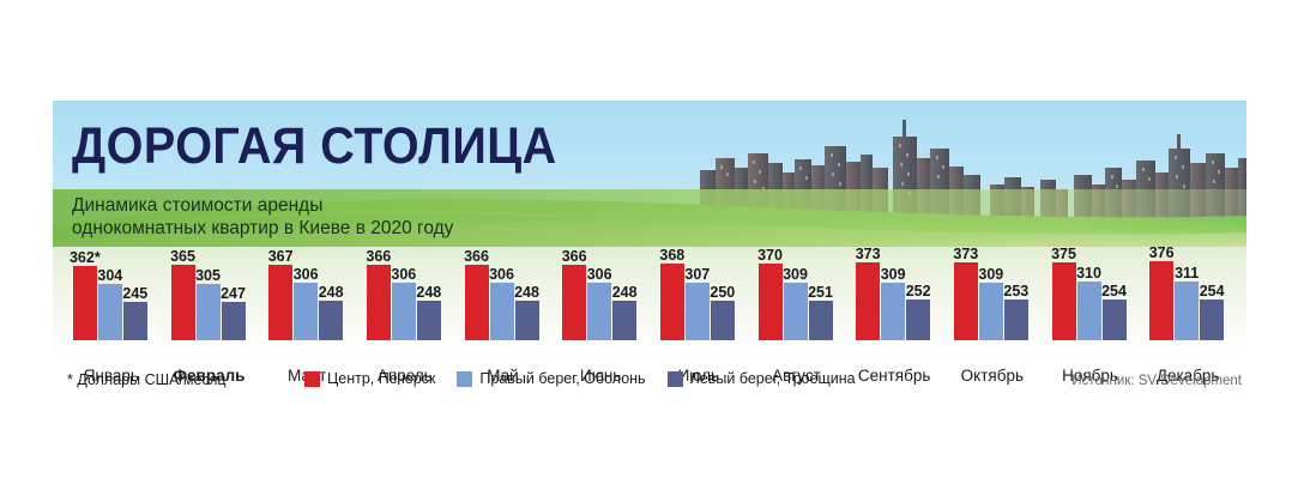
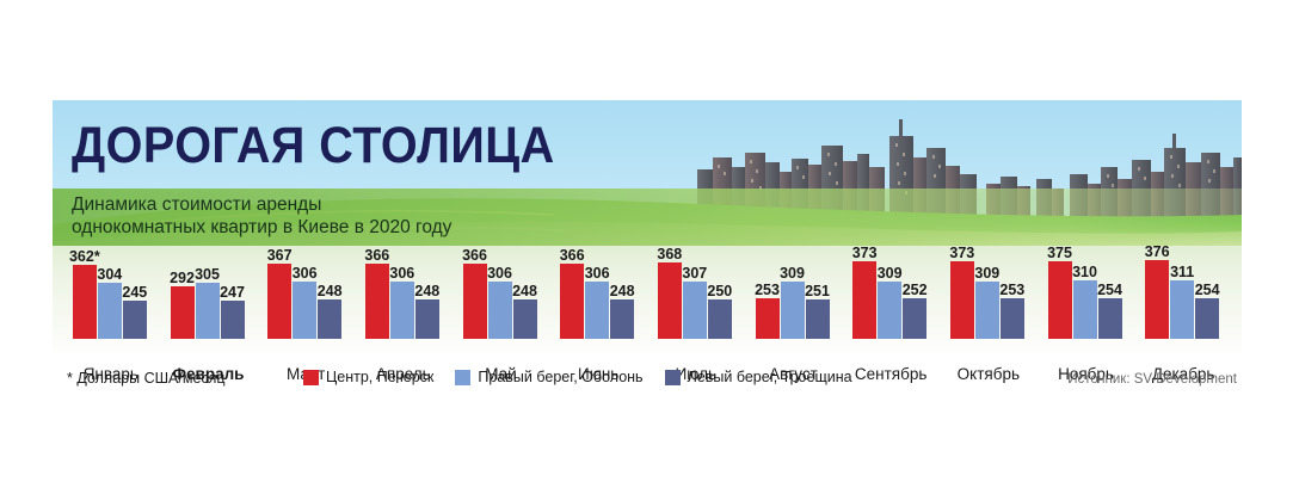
Центр, Печерск/Февраль: 365 -> 292
Центр, Печерск/Август: 370 -> 253
